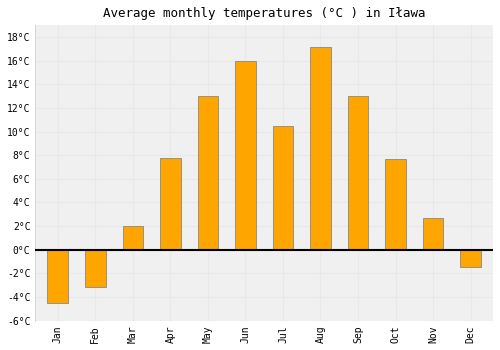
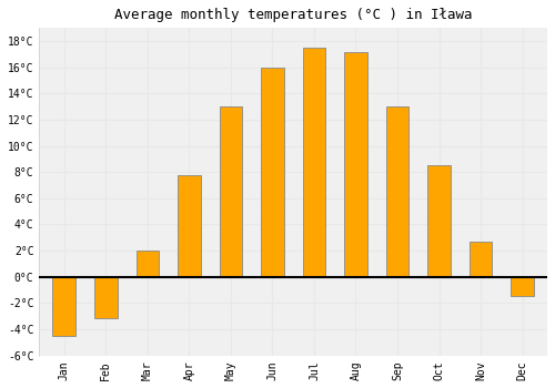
Jul: 10.5°C -> 17.5°C
Oct: 7.7°C -> 8.5°C
